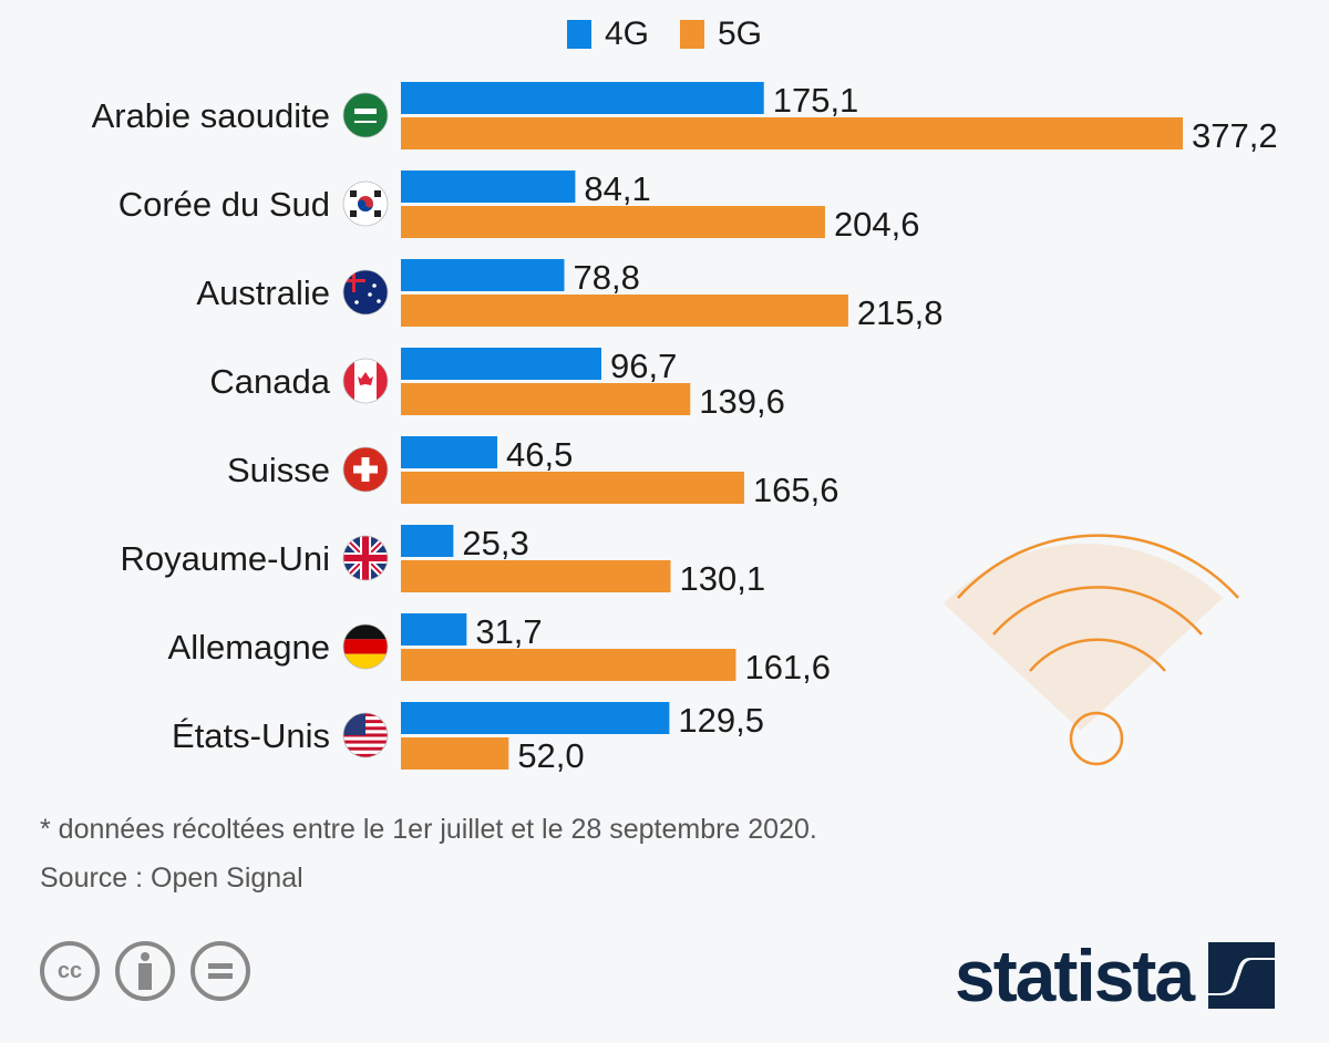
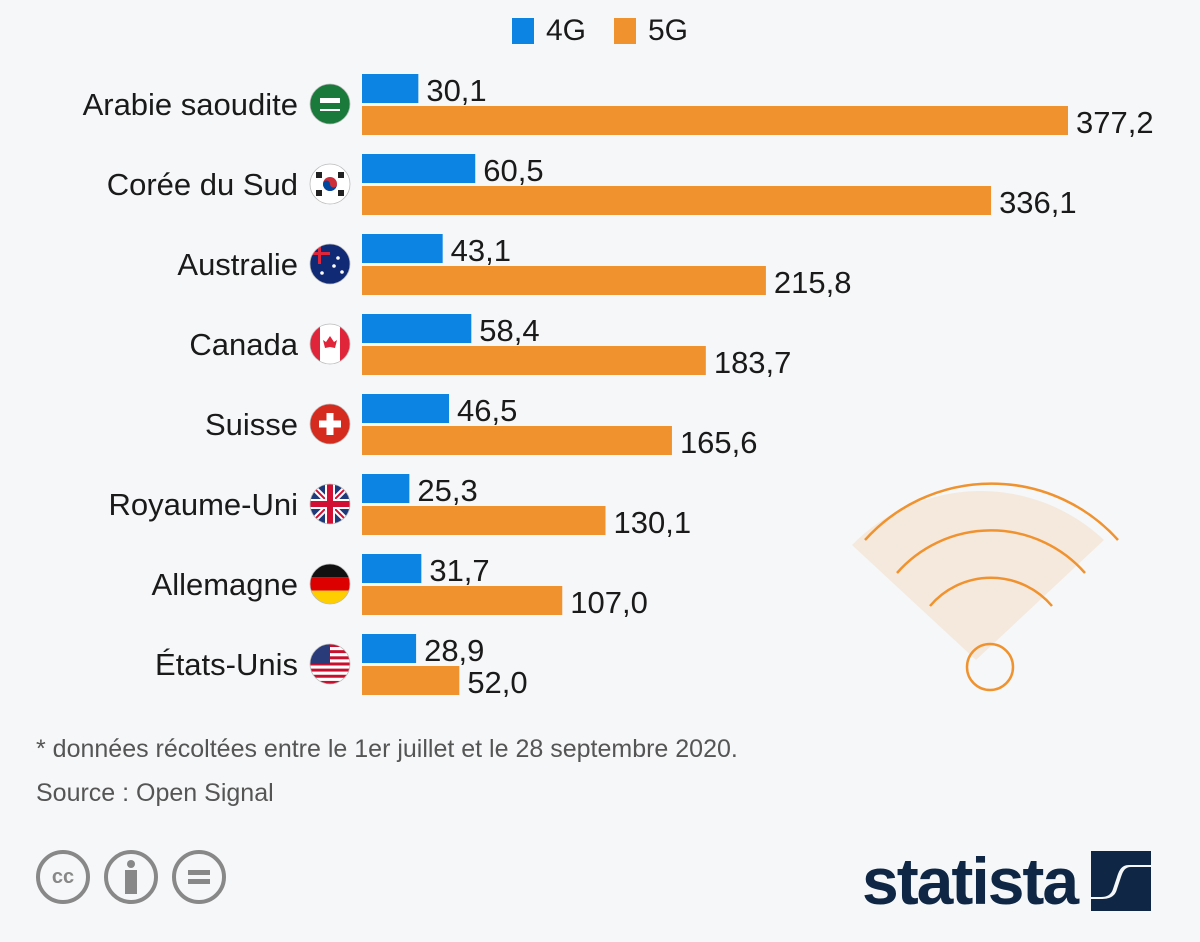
4G/Arabie saoudite: 175,1 -> 30,1
4G/Corée du Sud: 84,1 -> 60,5
5G/Corée du Sud: 204,6 -> 336,1
4G/Australie: 78,8 -> 43,1
4G/Canada: 96,7 -> 58,4
5G/Canada: 139,6 -> 183,7
5G/Allemagne: 161,6 -> 107,0
4G/États-Unis: 129,5 -> 28,9
